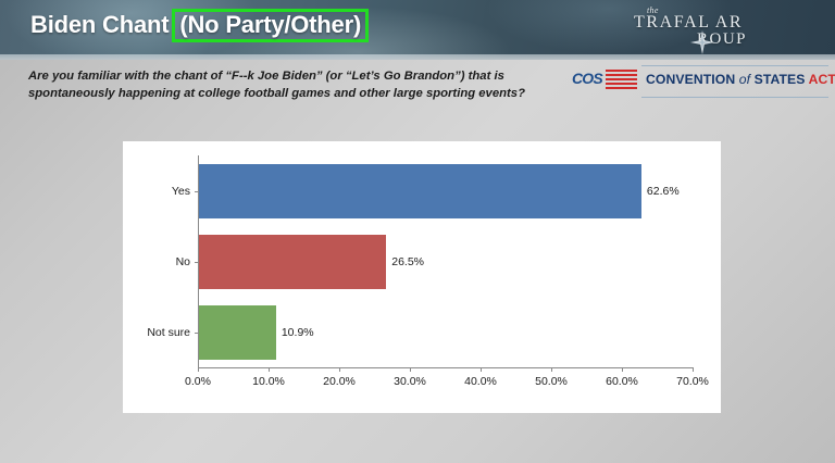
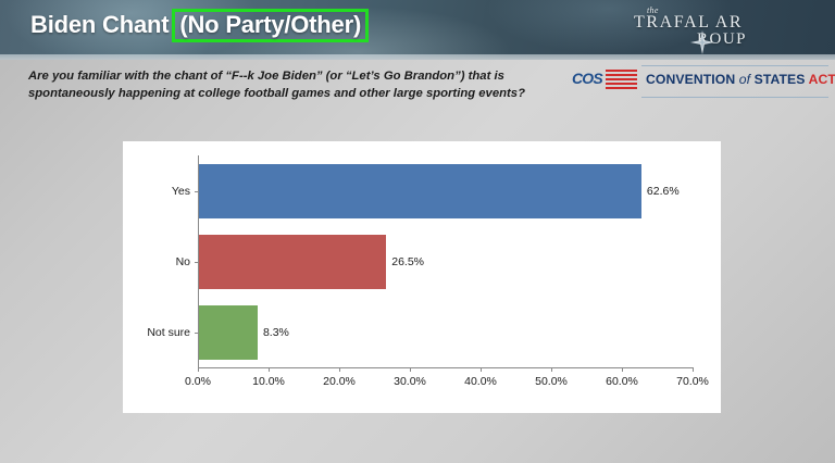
Not sure: 10.9% -> 8.3%
